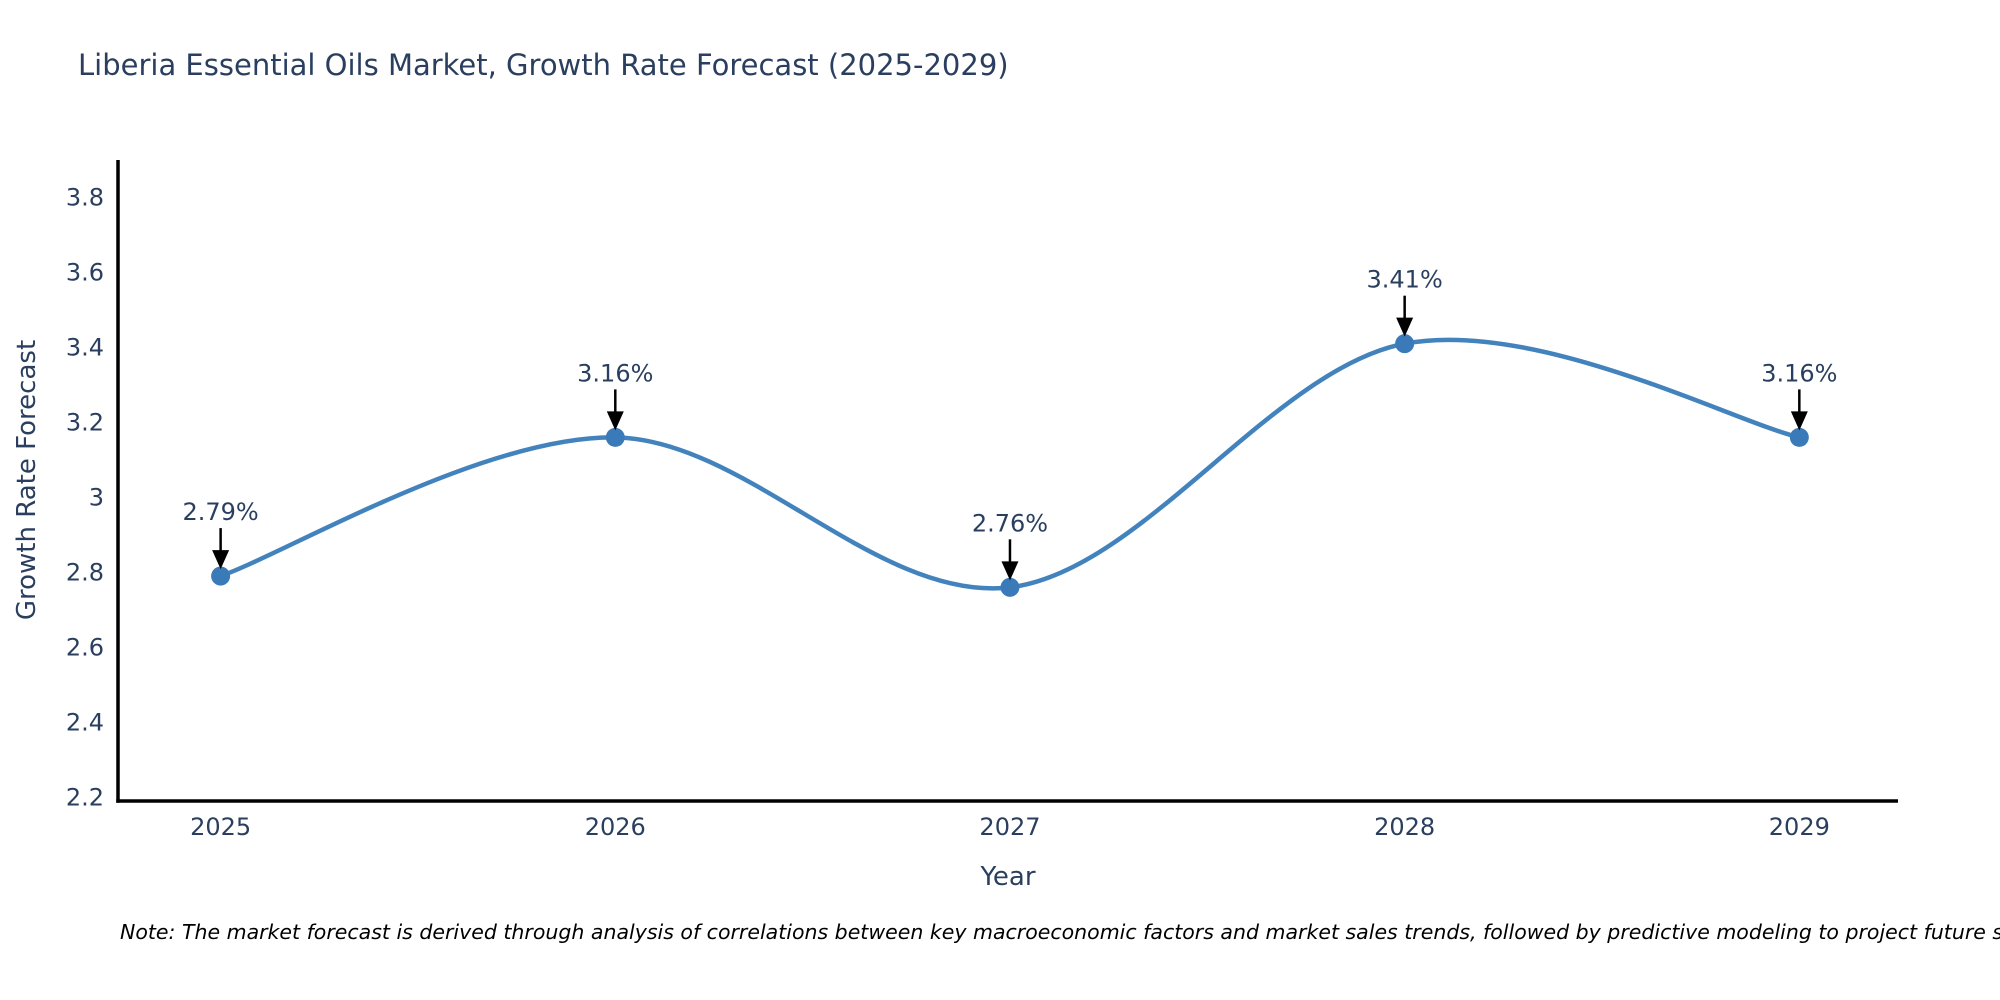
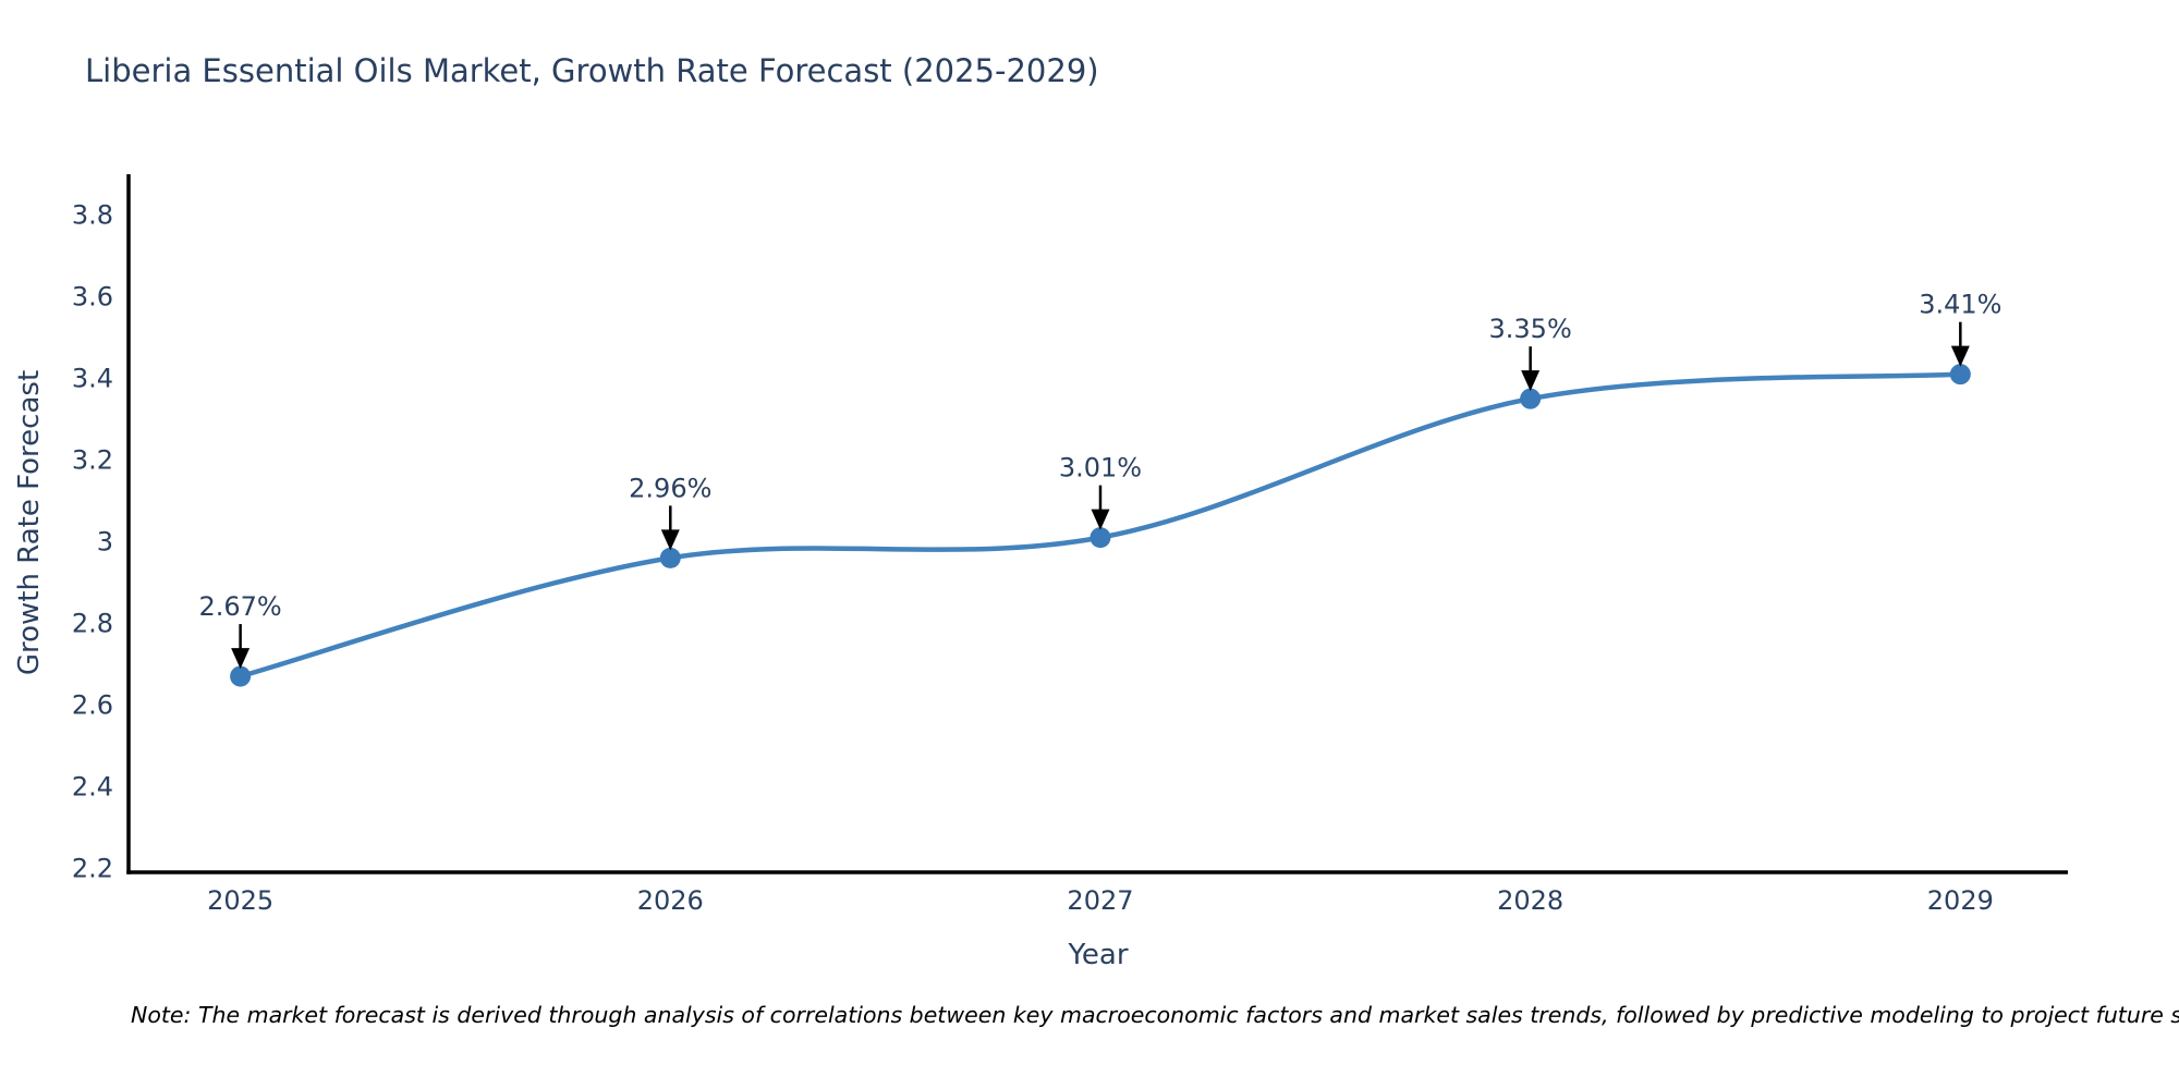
2025: 2.79% -> 2.67%
2026: 3.16% -> 2.96%
2027: 2.76% -> 3.01%
2028: 3.41% -> 3.35%
2029: 3.16% -> 3.41%
